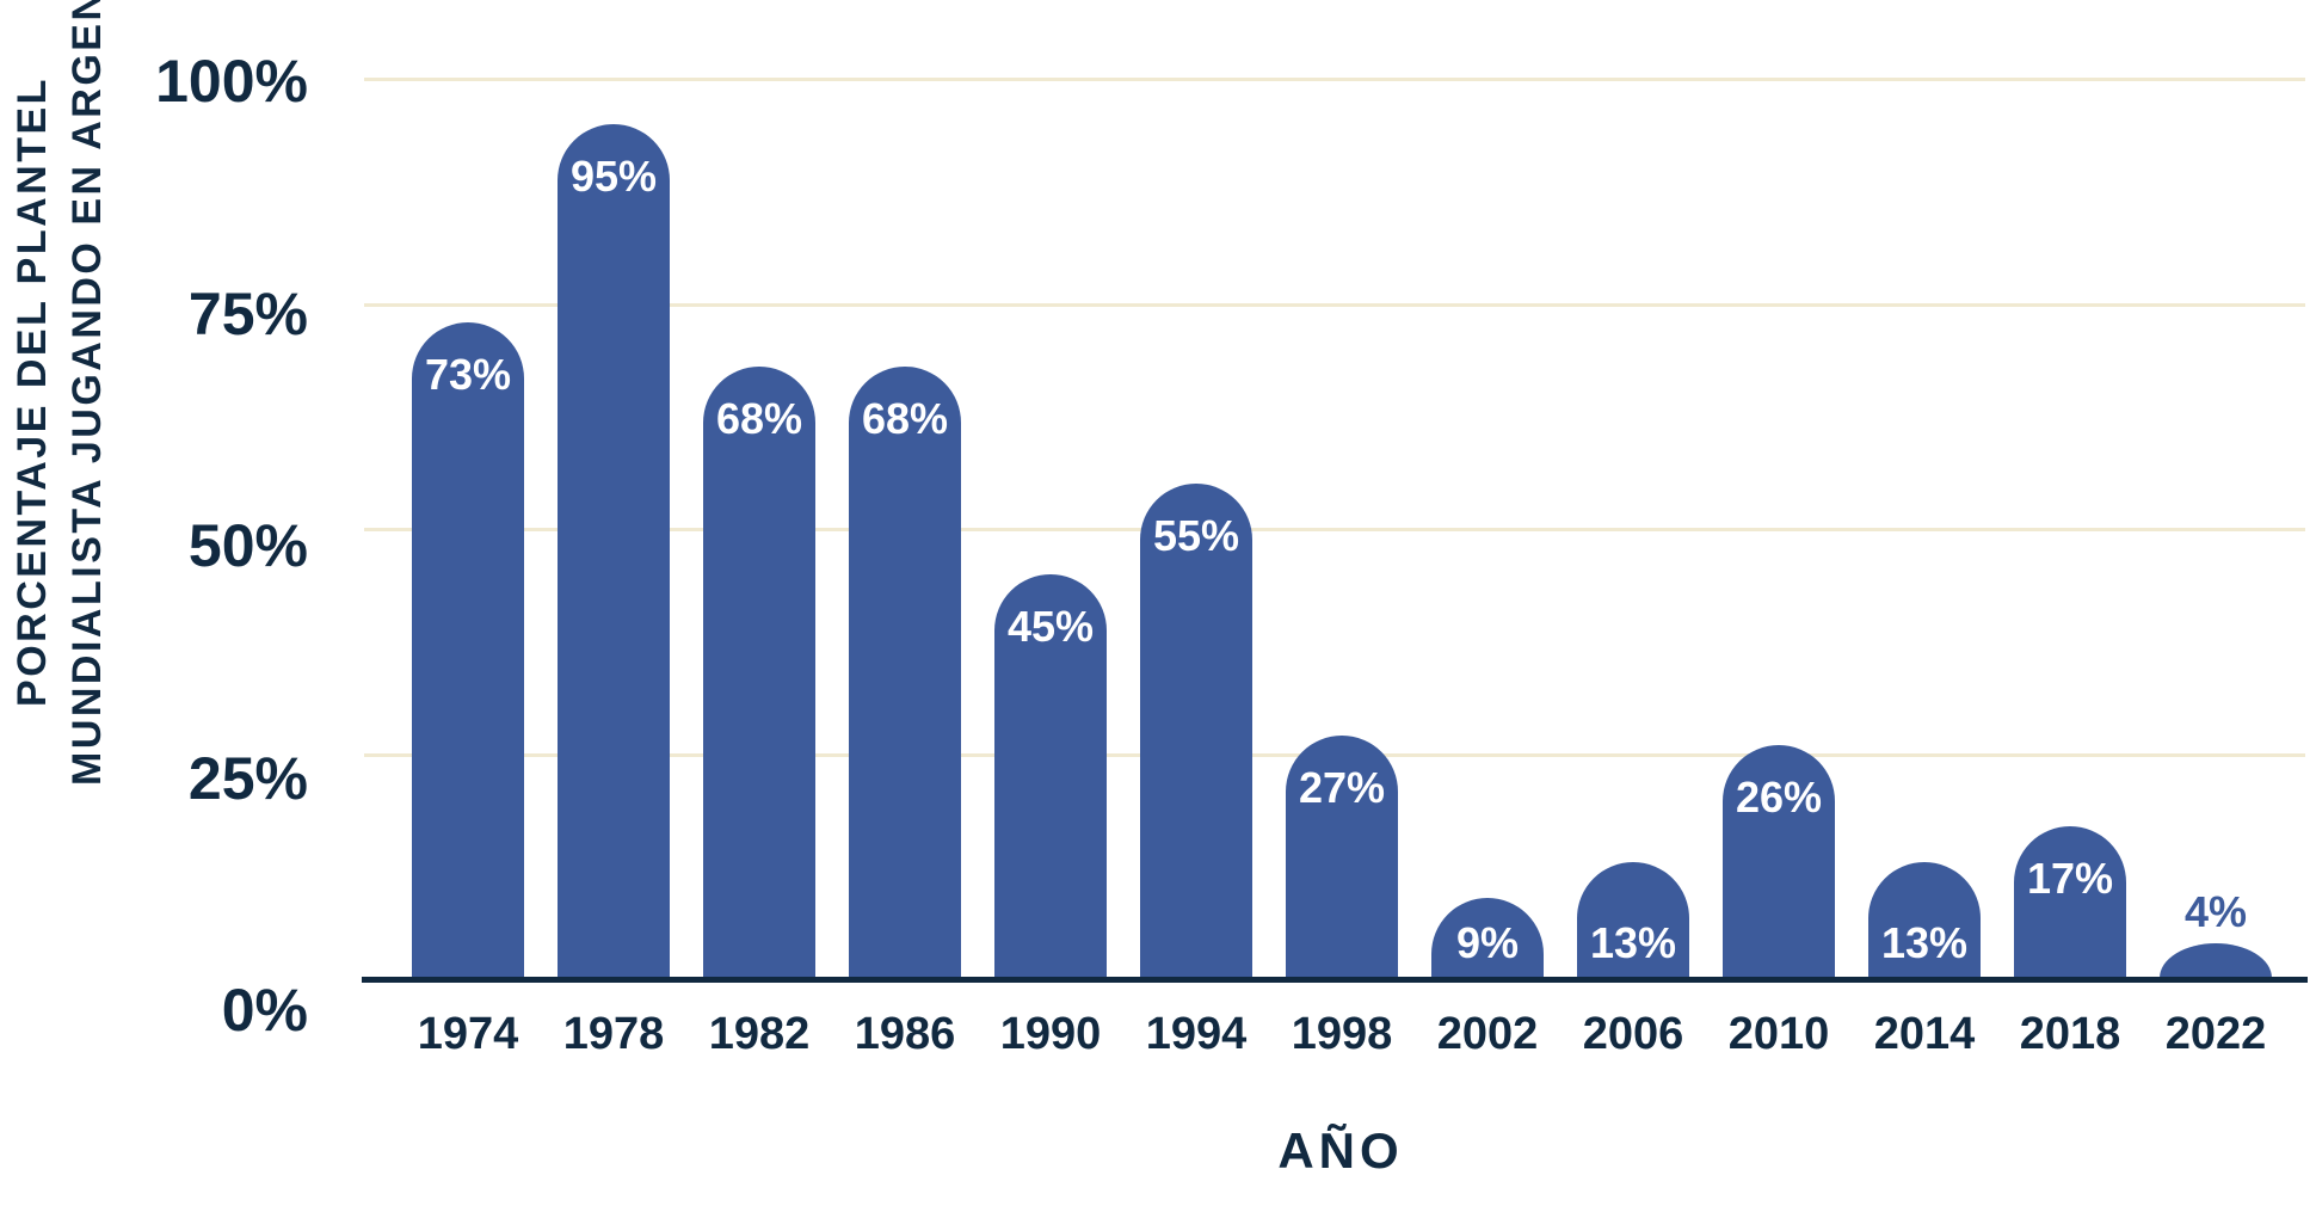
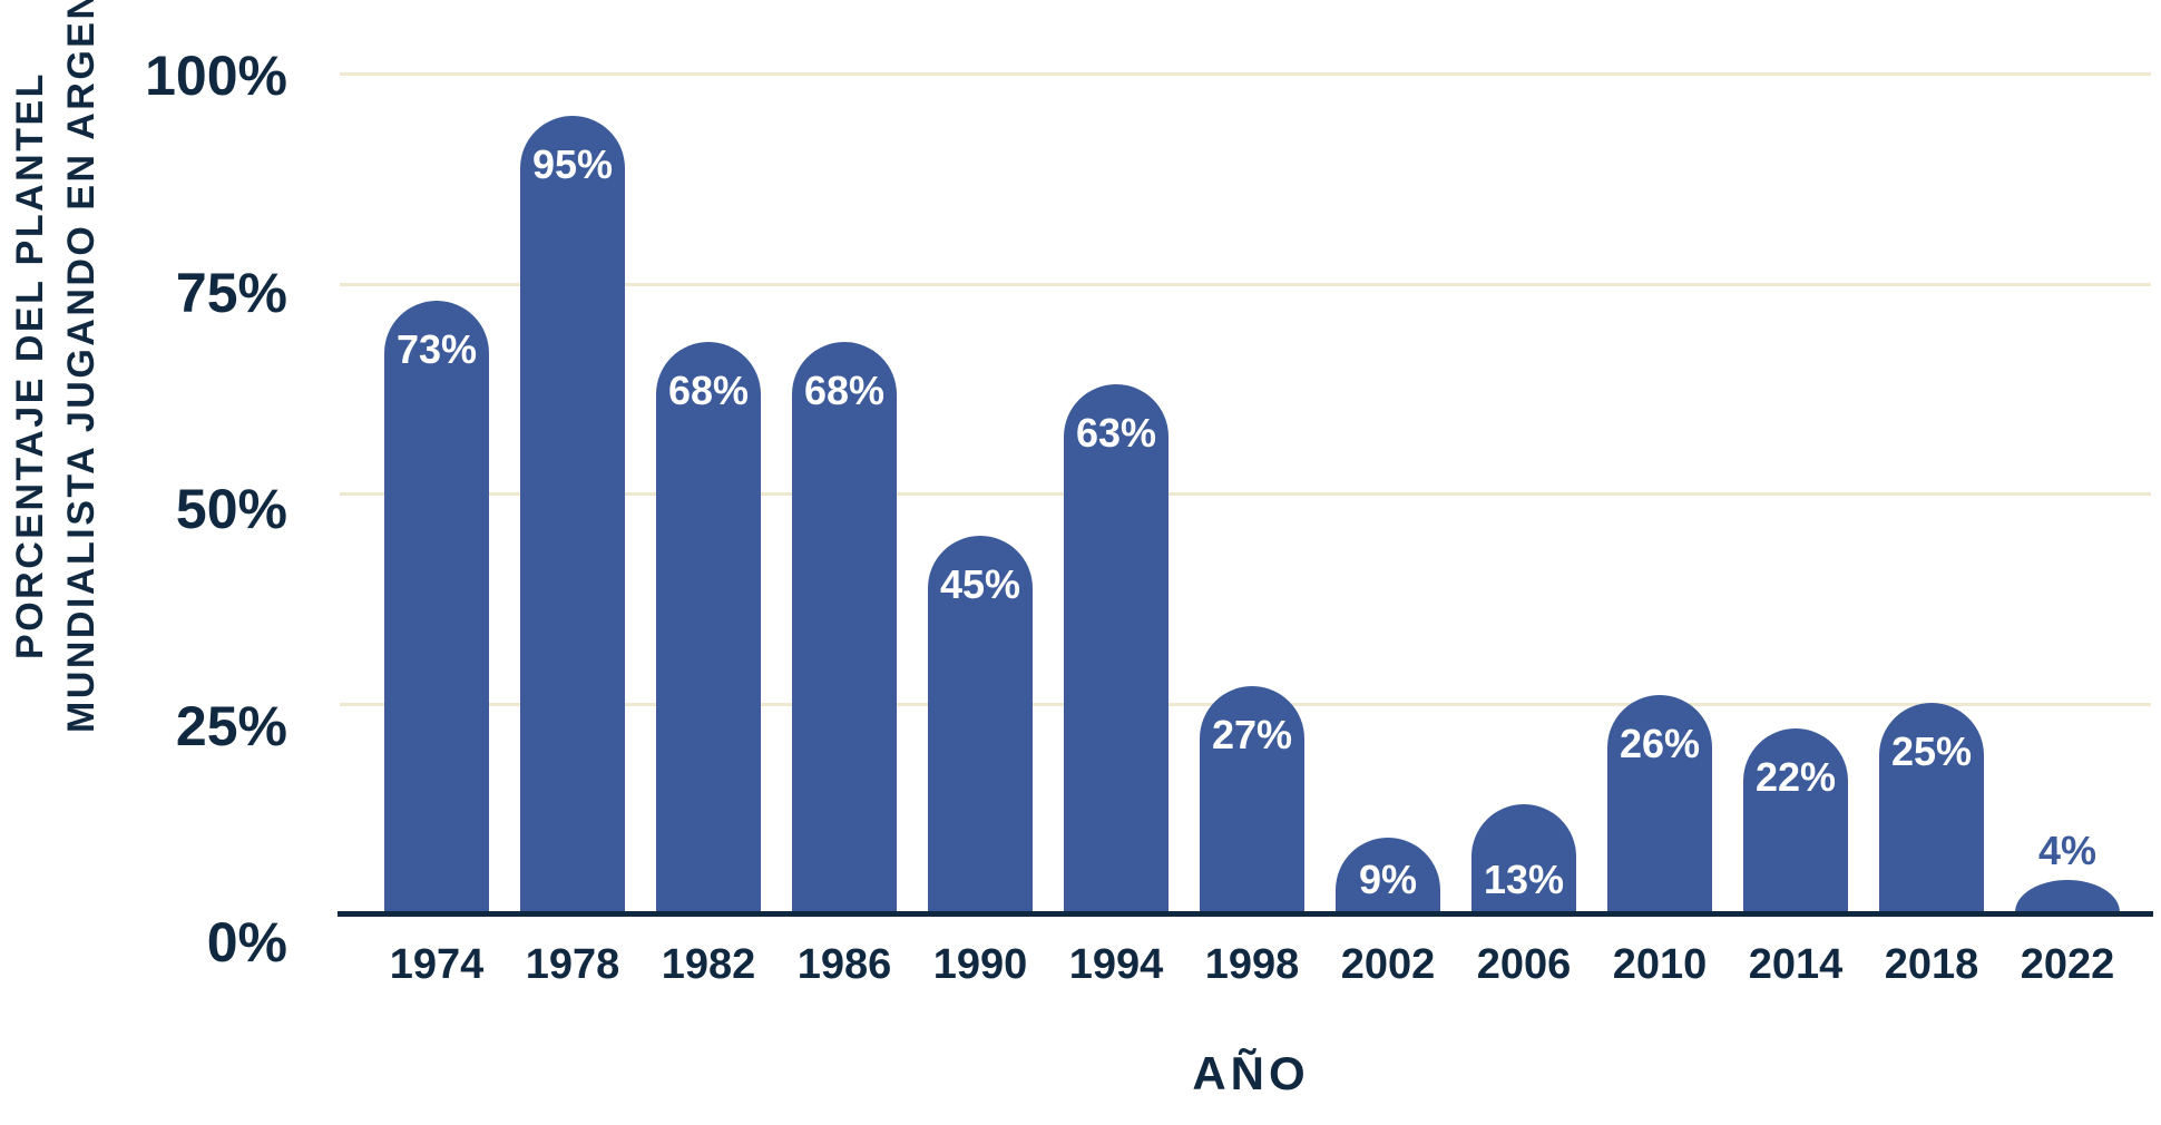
1994: 55% -> 63%
2014: 13% -> 22%
2018: 17% -> 25%
